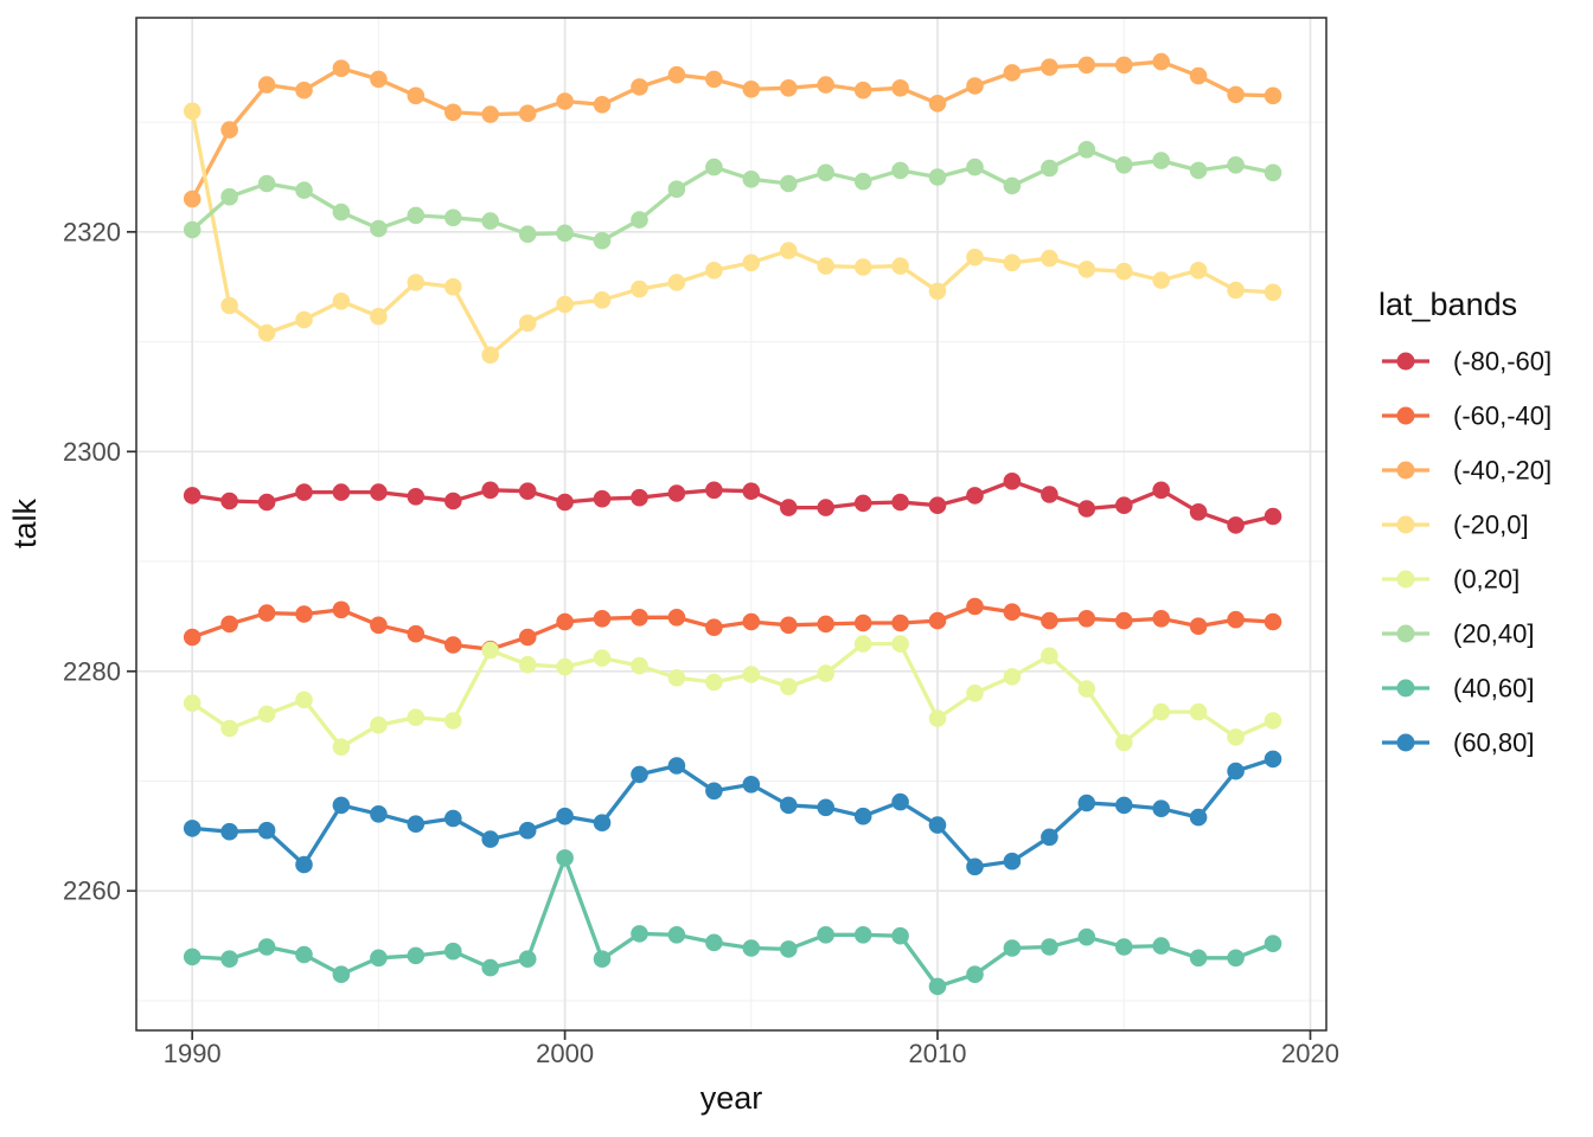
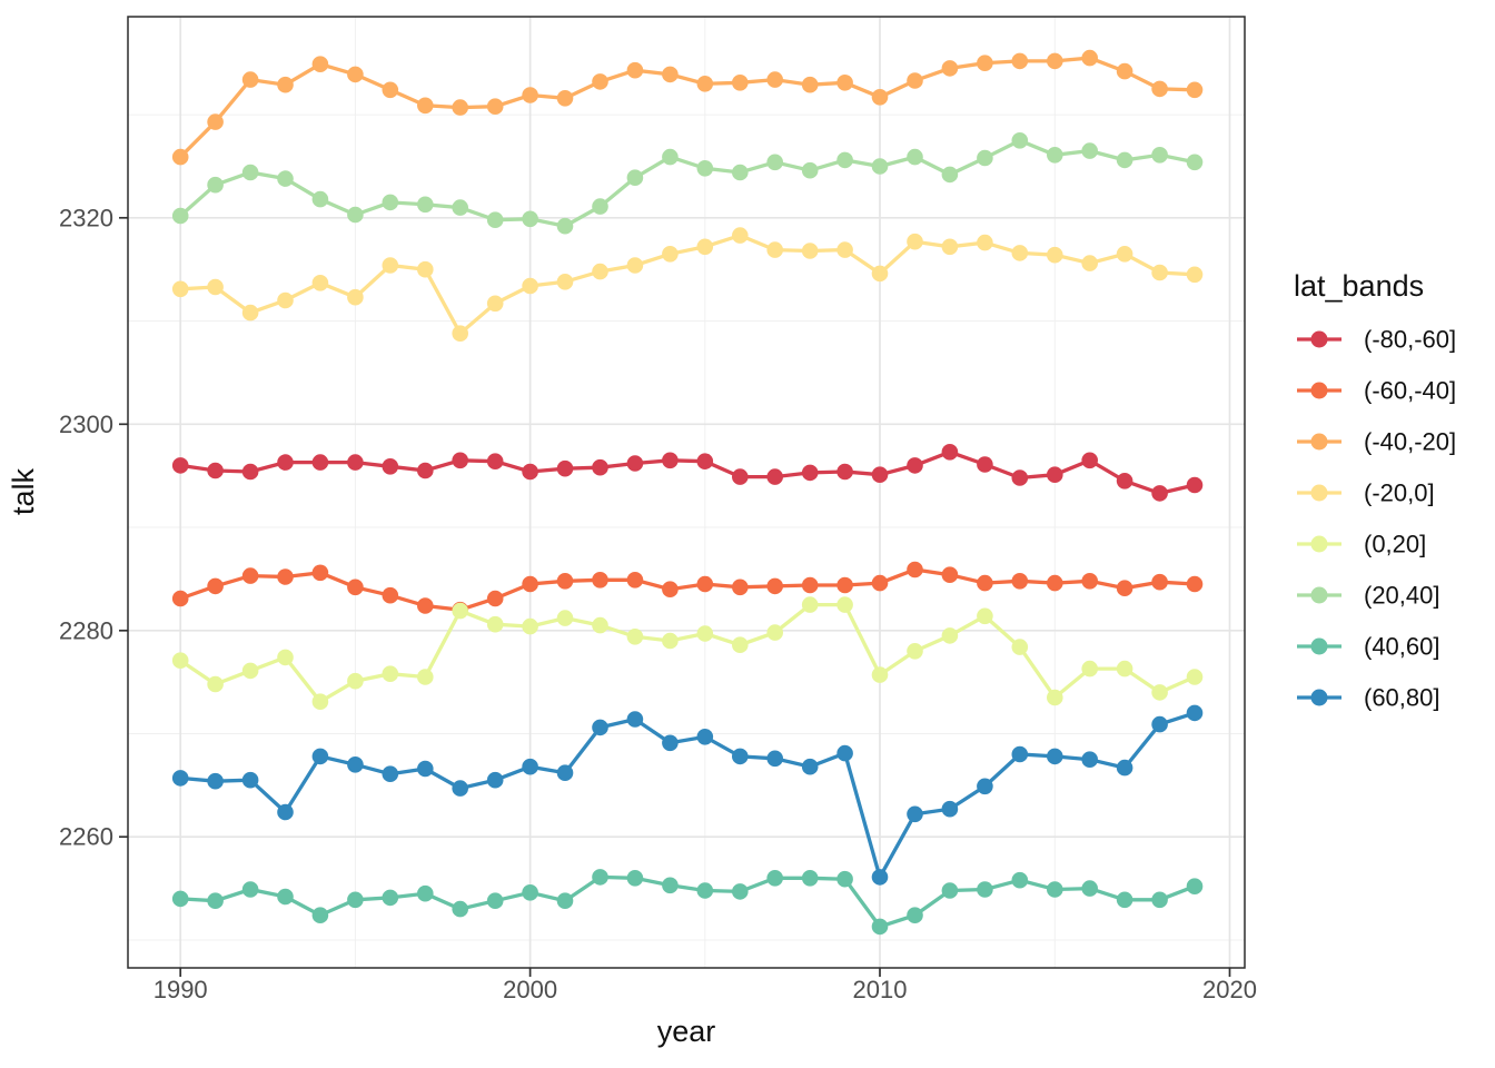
(-40,-20]/1990: 2323 -> 2326
(-20,0]/1990: 2331 -> 2313
(40,60]/2000: 2263 -> 2255
(60,80]/2010: 2266 -> 2256
